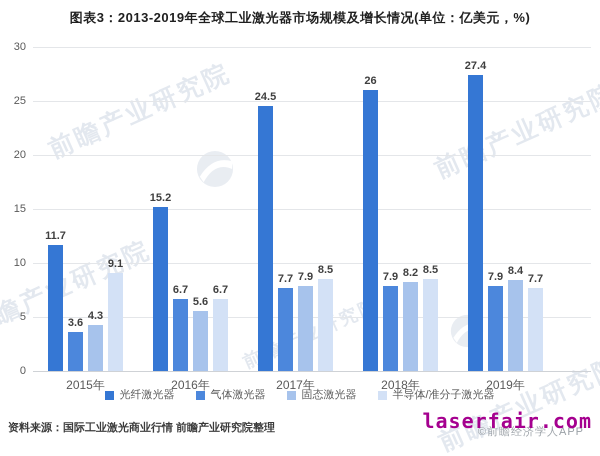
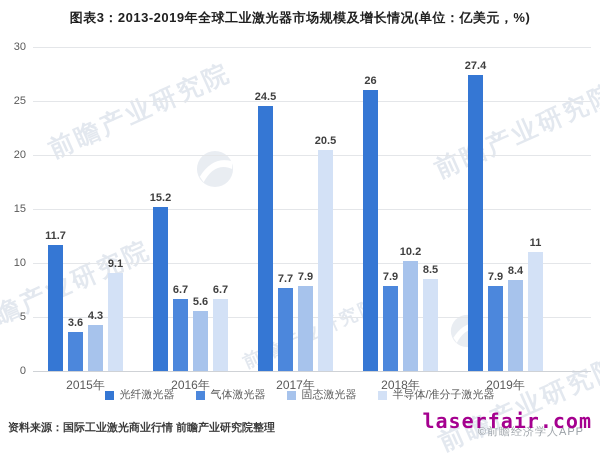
半导体/准分子激光器/2017年: 8.5 -> 20.5
固态激光器/2018年: 8.2 -> 10.2
半导体/准分子激光器/2019年: 7.7 -> 11
